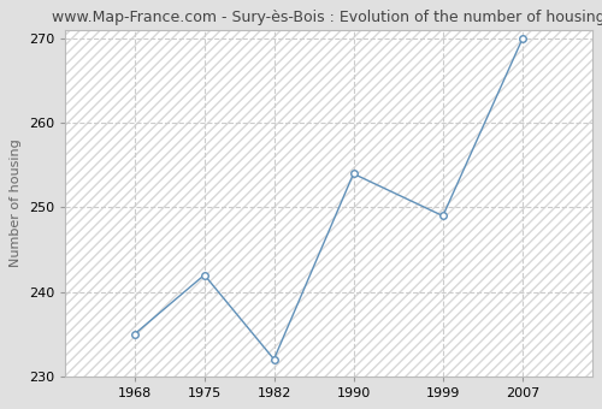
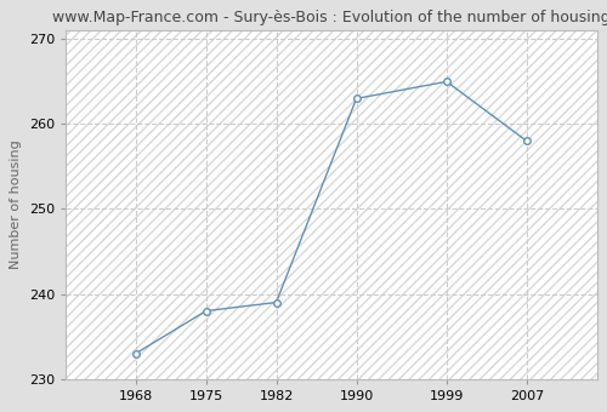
1968: 235 -> 233
1975: 242 -> 238
1982: 232 -> 239
1990: 254 -> 263
1999: 249 -> 265
2007: 270 -> 258
